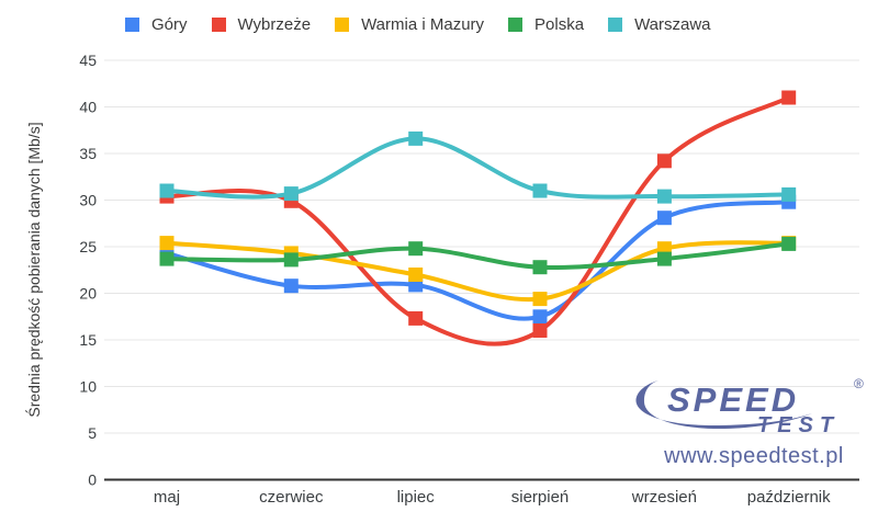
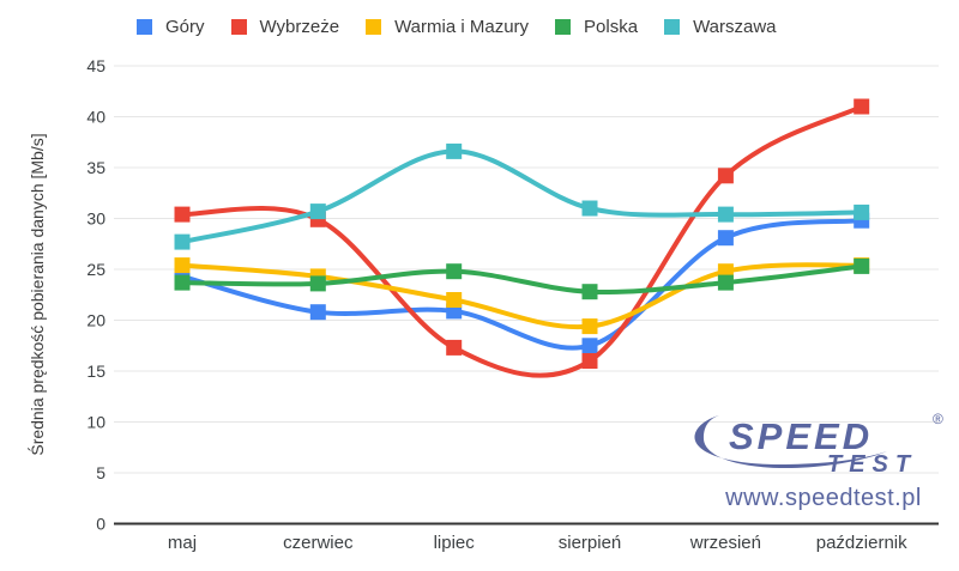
Warszawa/maj: 31 -> 28
